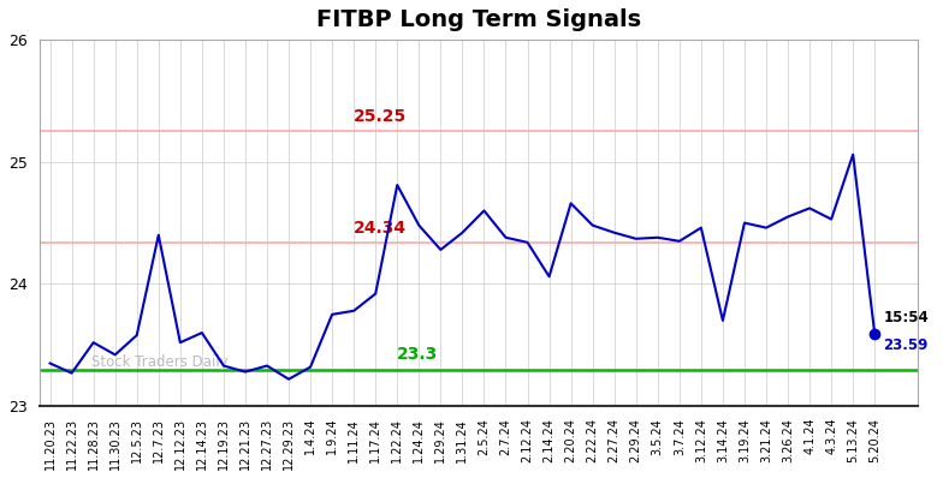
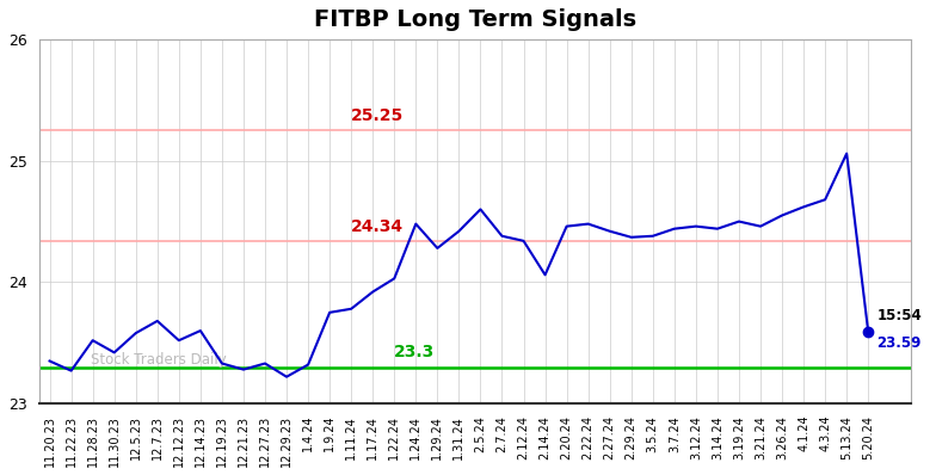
12.7.23: 24.40 -> 23.68
1.22.24: 24.81 -> 24.03
2.20.24: 24.66 -> 24.46
3.7.24: 24.35 -> 24.44
3.14.24: 23.70 -> 24.44
4.3.24: 24.53 -> 24.68
